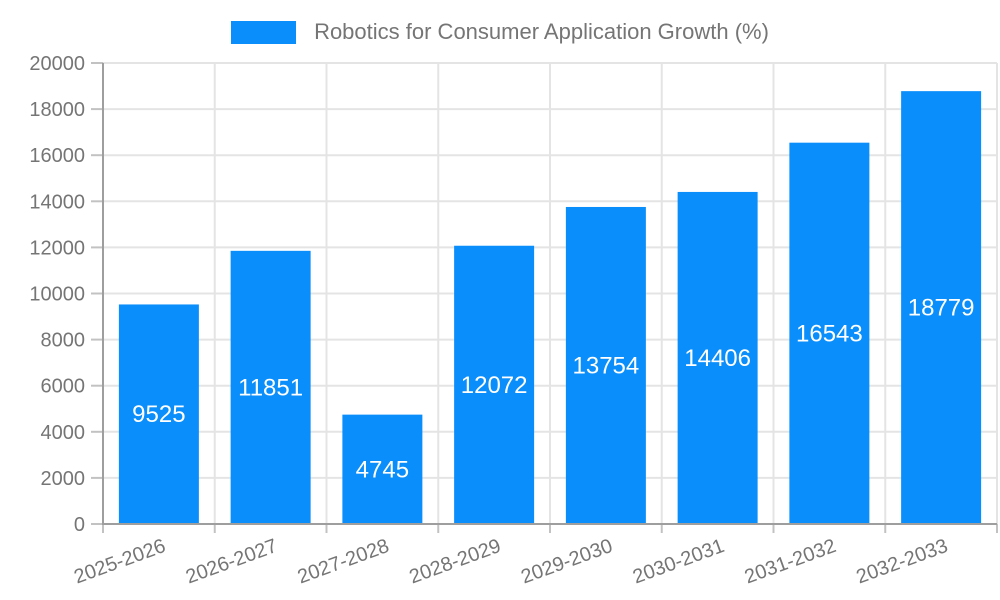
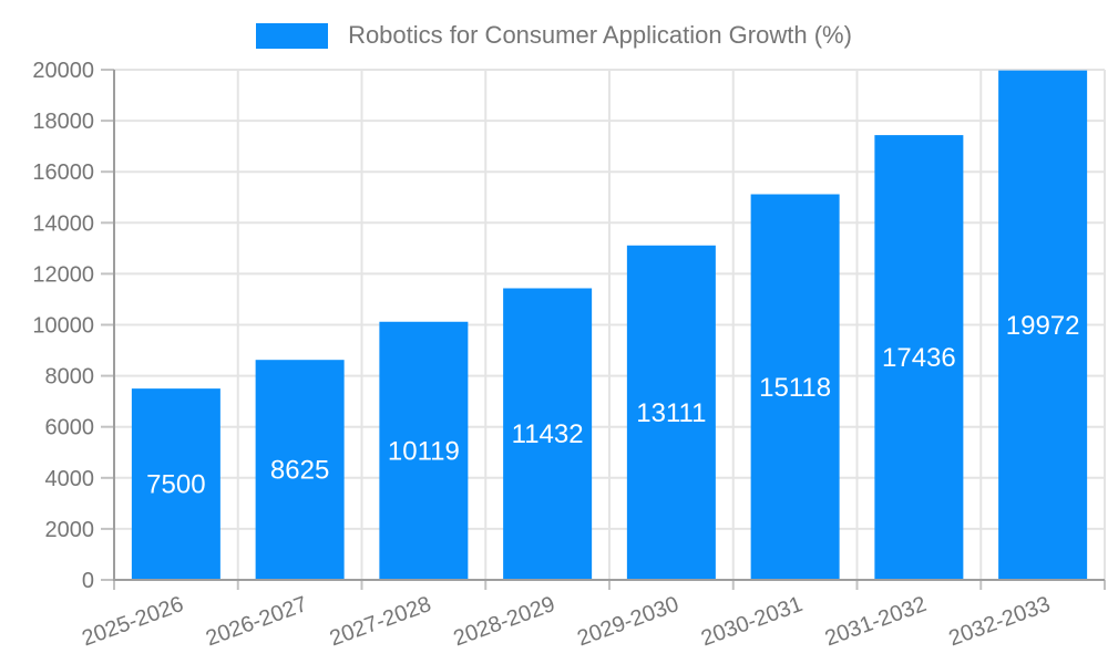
2025-2026: 9525 -> 7500
2026-2027: 11851 -> 8625
2027-2028: 4745 -> 10119
2028-2029: 12072 -> 11432
2029-2030: 13754 -> 13111
2030-2031: 14406 -> 15118
2031-2032: 16543 -> 17436
2032-2033: 18779 -> 19972
